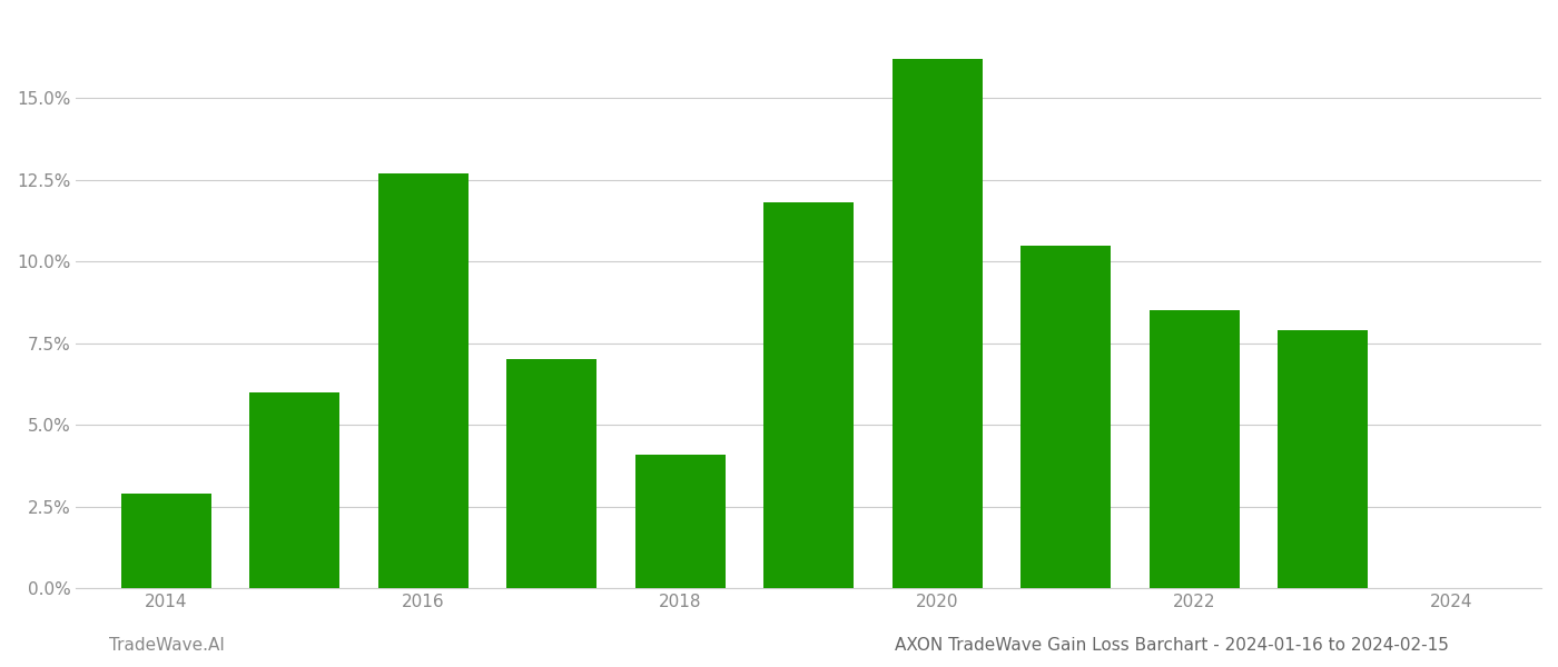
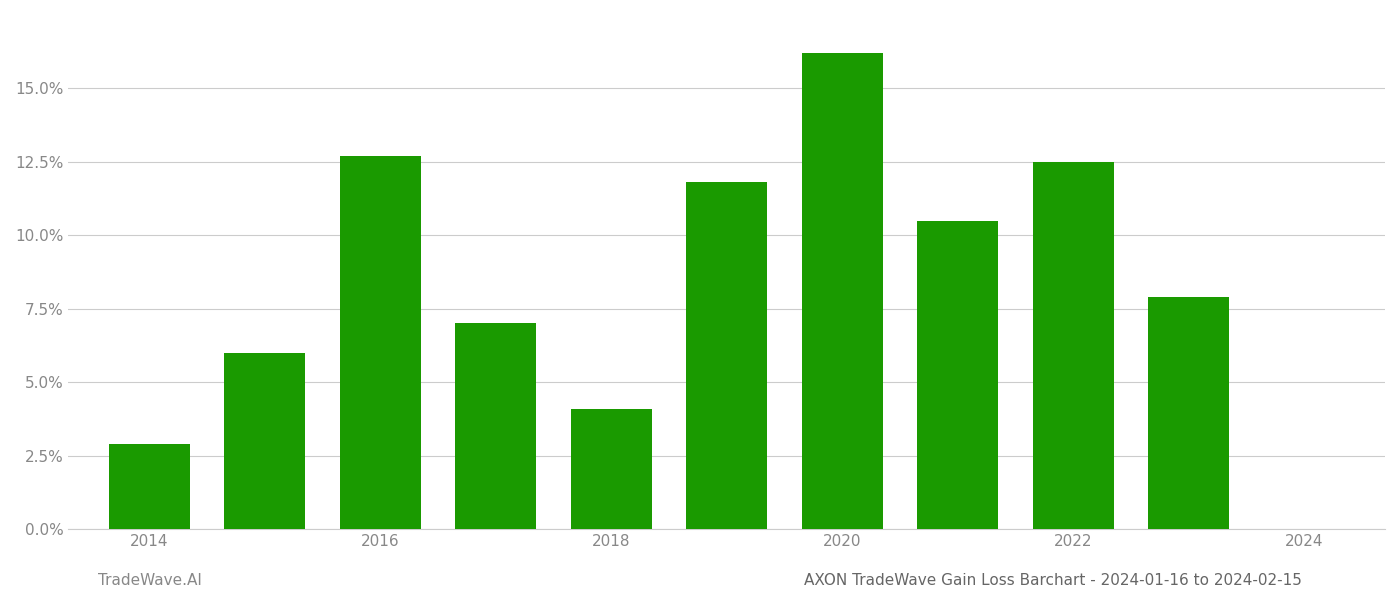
2022: 8.5% -> 12.5%
